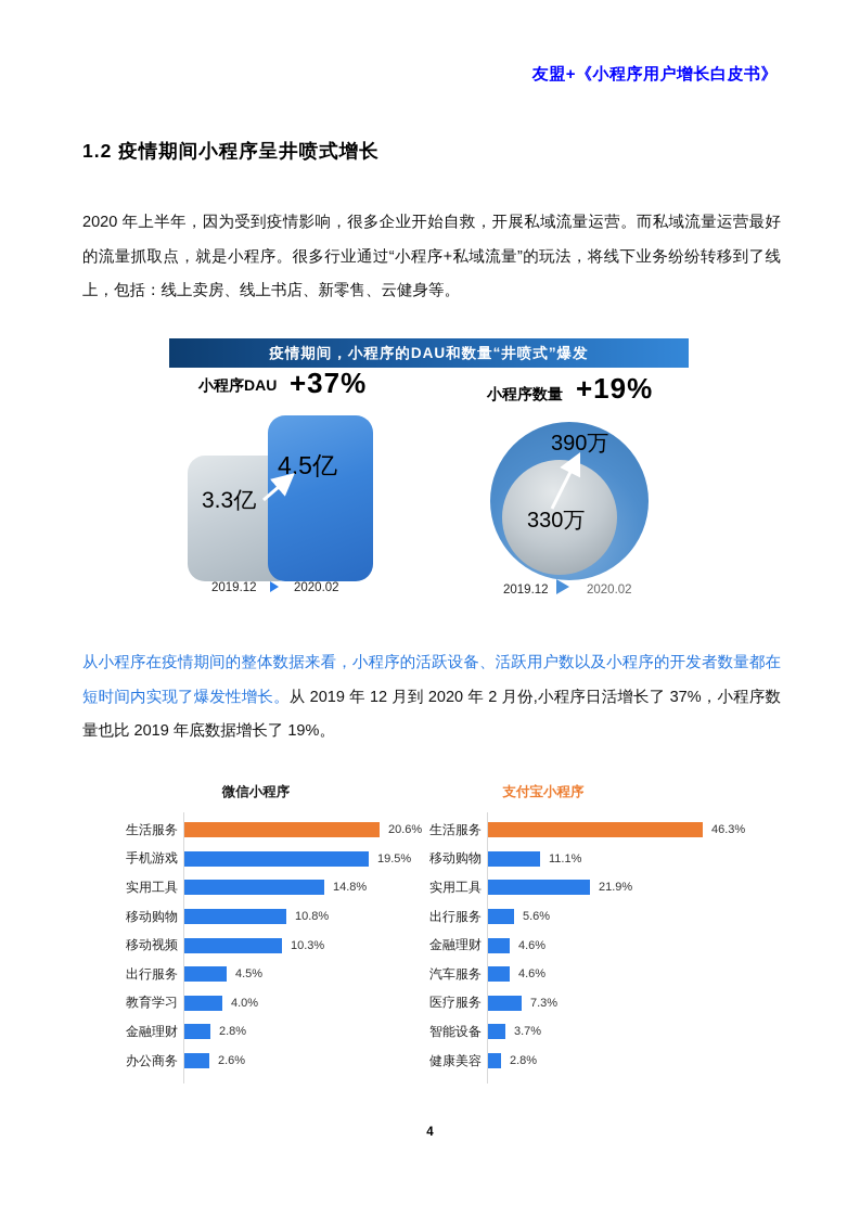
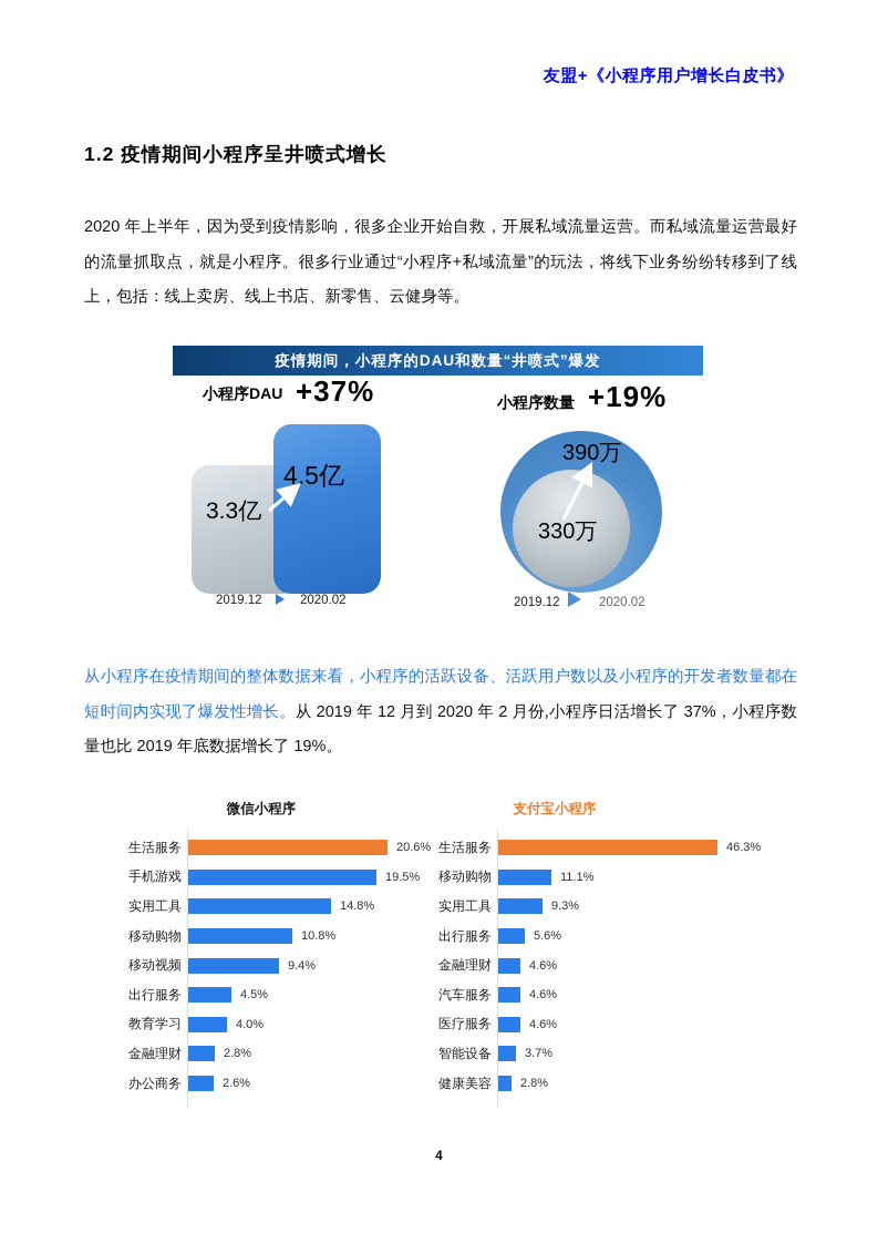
微信小程序/移动视频: 10.3% -> 9.4%
支付宝小程序/实用工具: 21.9% -> 9.3%
支付宝小程序/医疗服务: 7.3% -> 4.6%
